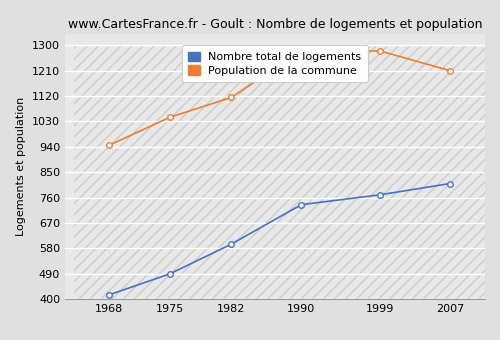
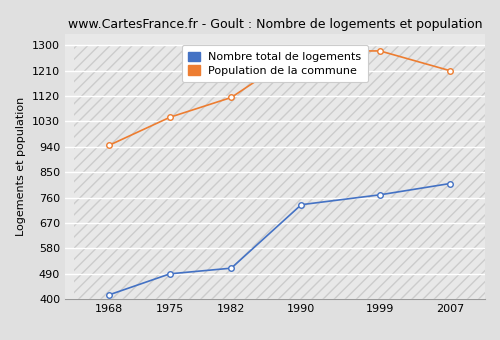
Nombre total de logements/1982: 595 -> 510
